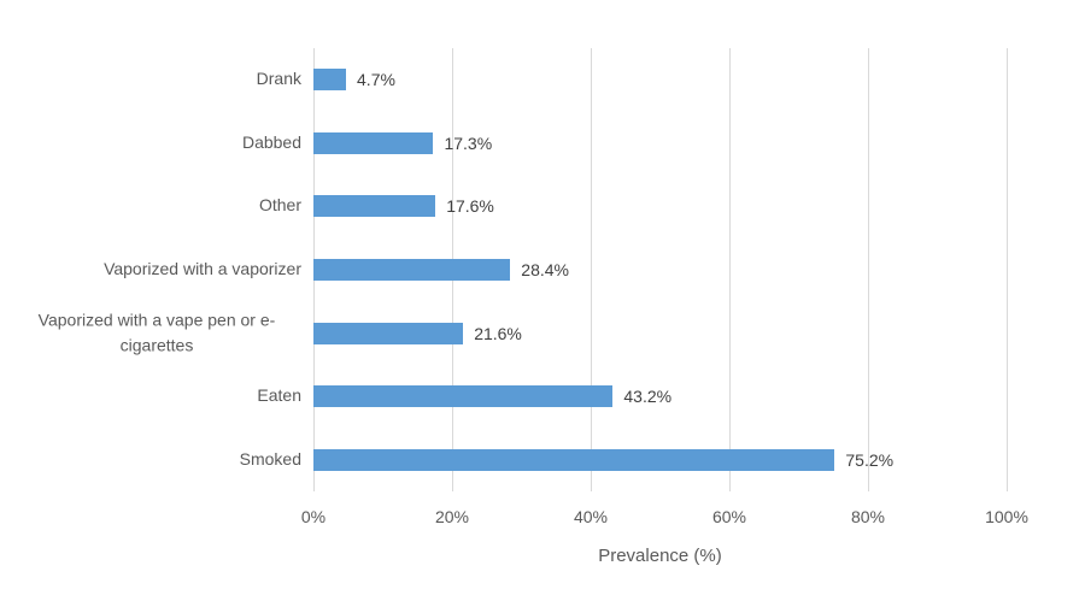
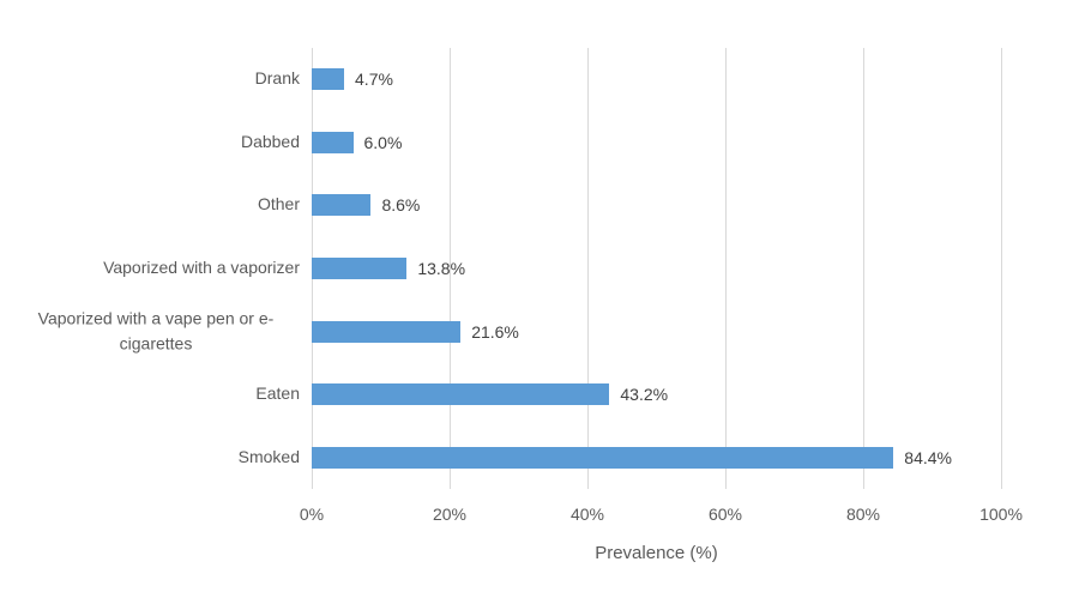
Dabbed: 17.3% -> 6.0%
Other: 17.6% -> 8.6%
Vaporized with a vaporizer: 28.4% -> 13.8%
Smoked: 75.2% -> 84.4%
